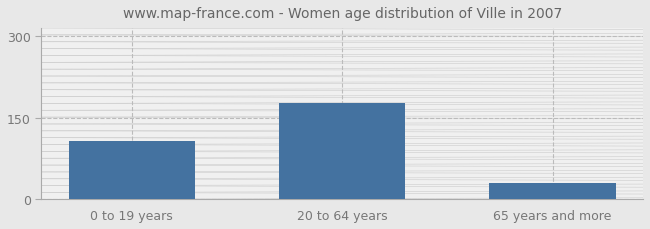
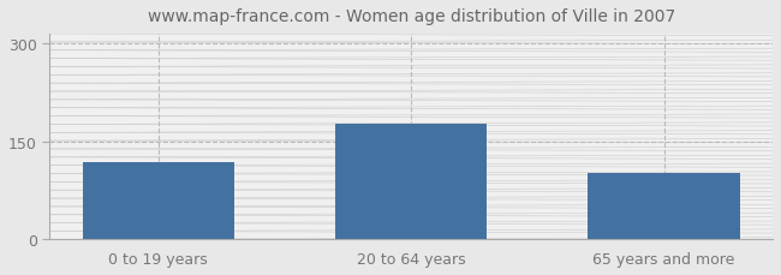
0 to 19 years: 107 -> 118
65 years and more: 30 -> 102
